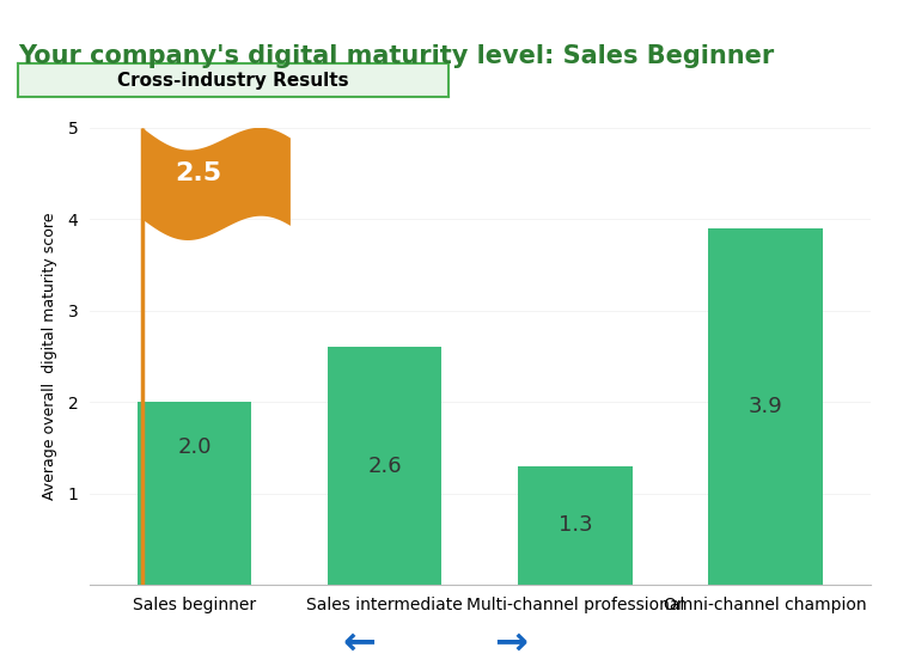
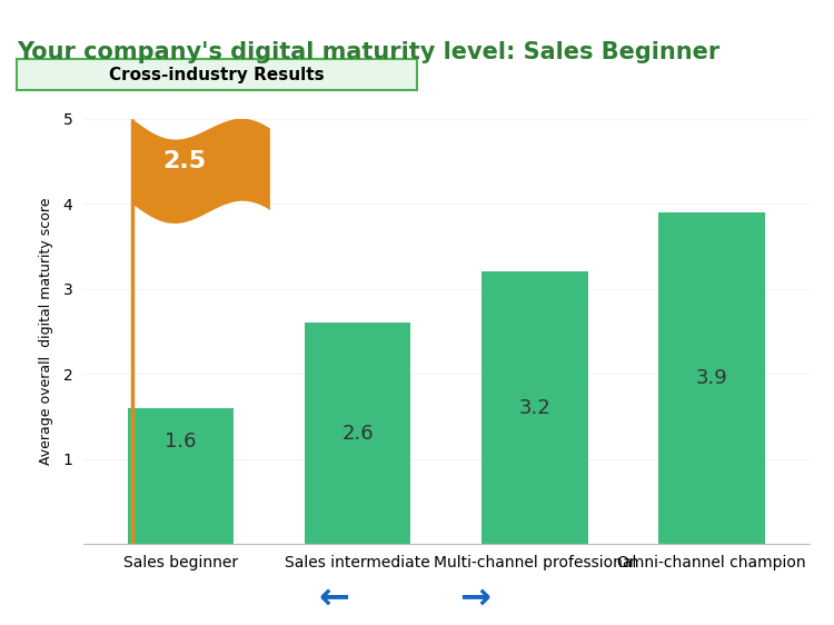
Sales beginner: 2.0 -> 1.6
Multi-channel professional: 1.3 -> 3.2
